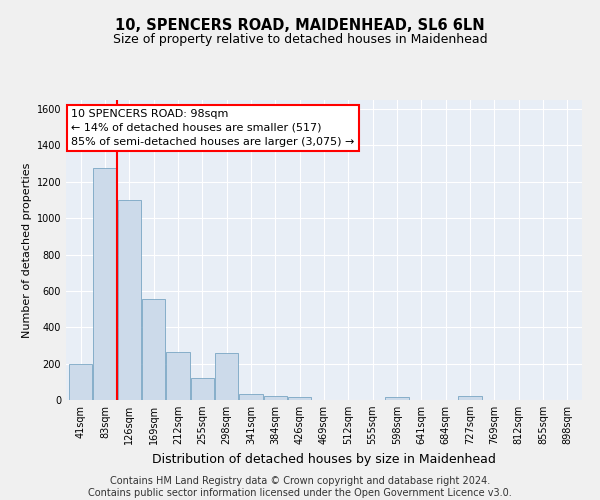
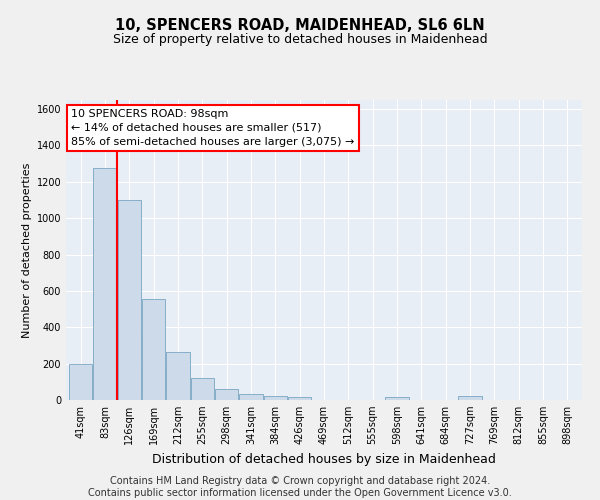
298sqm: 260 -> 60
